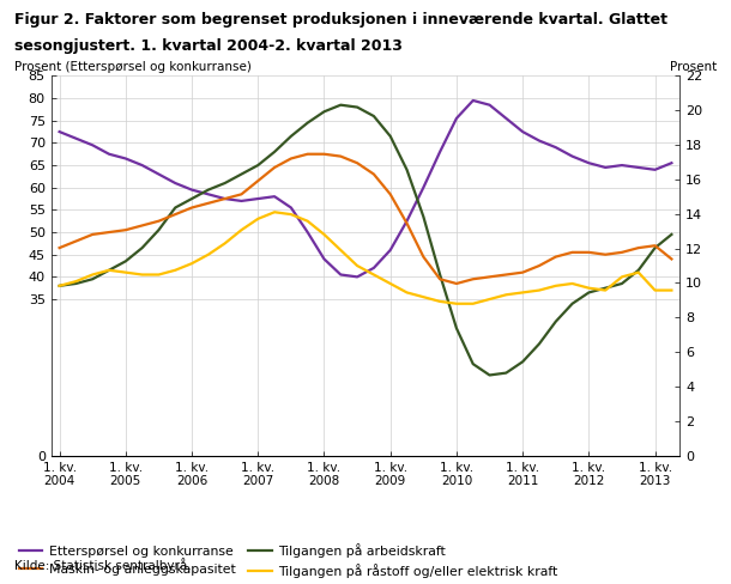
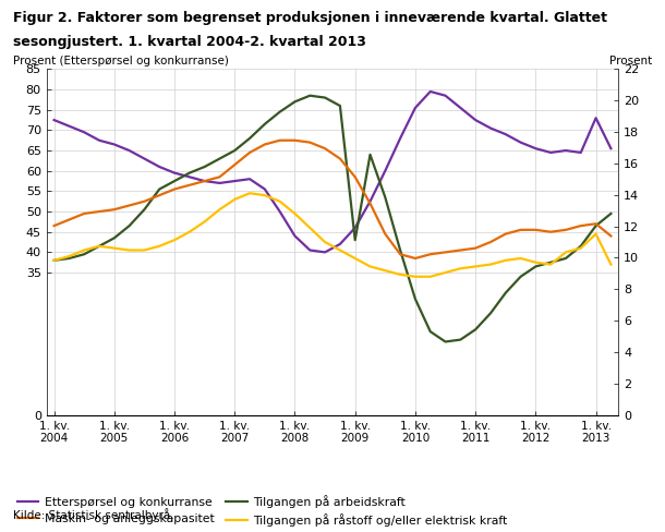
Tilgangen på arbeidskraft/1. kv. 2009: 71.5 -> 43.0
Etterspørsel og konkurranse/1. kv. 2013: 64.0 -> 73.0
Tilgangen på råstoff og/eller elektrisk kraft/1. kv. 2013: 37.0 -> 44.5
